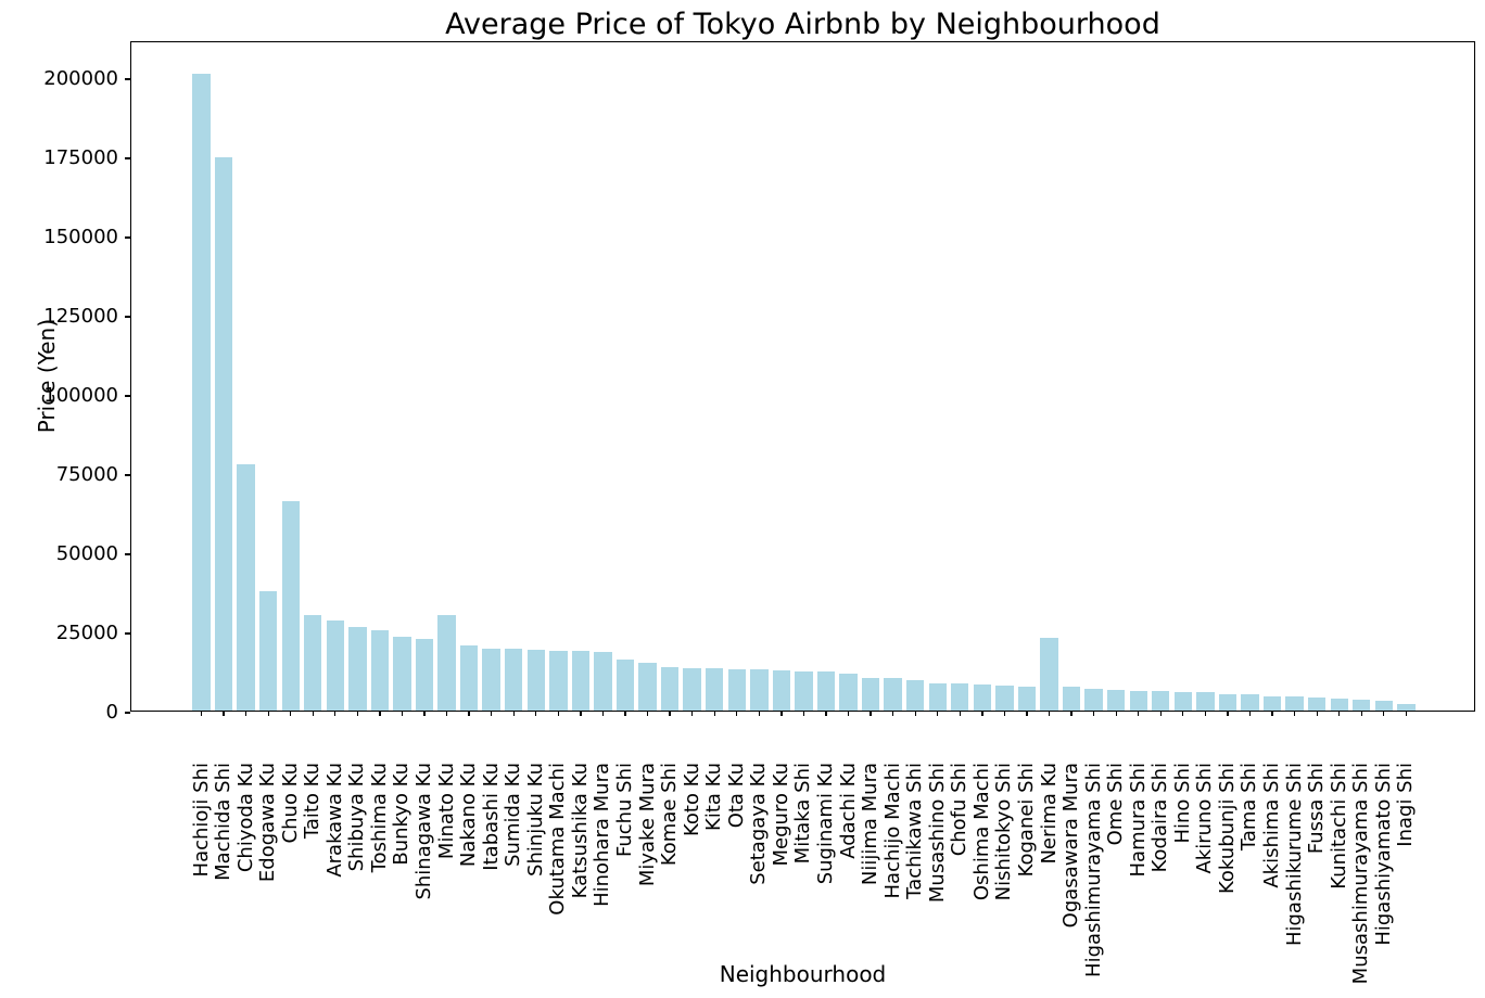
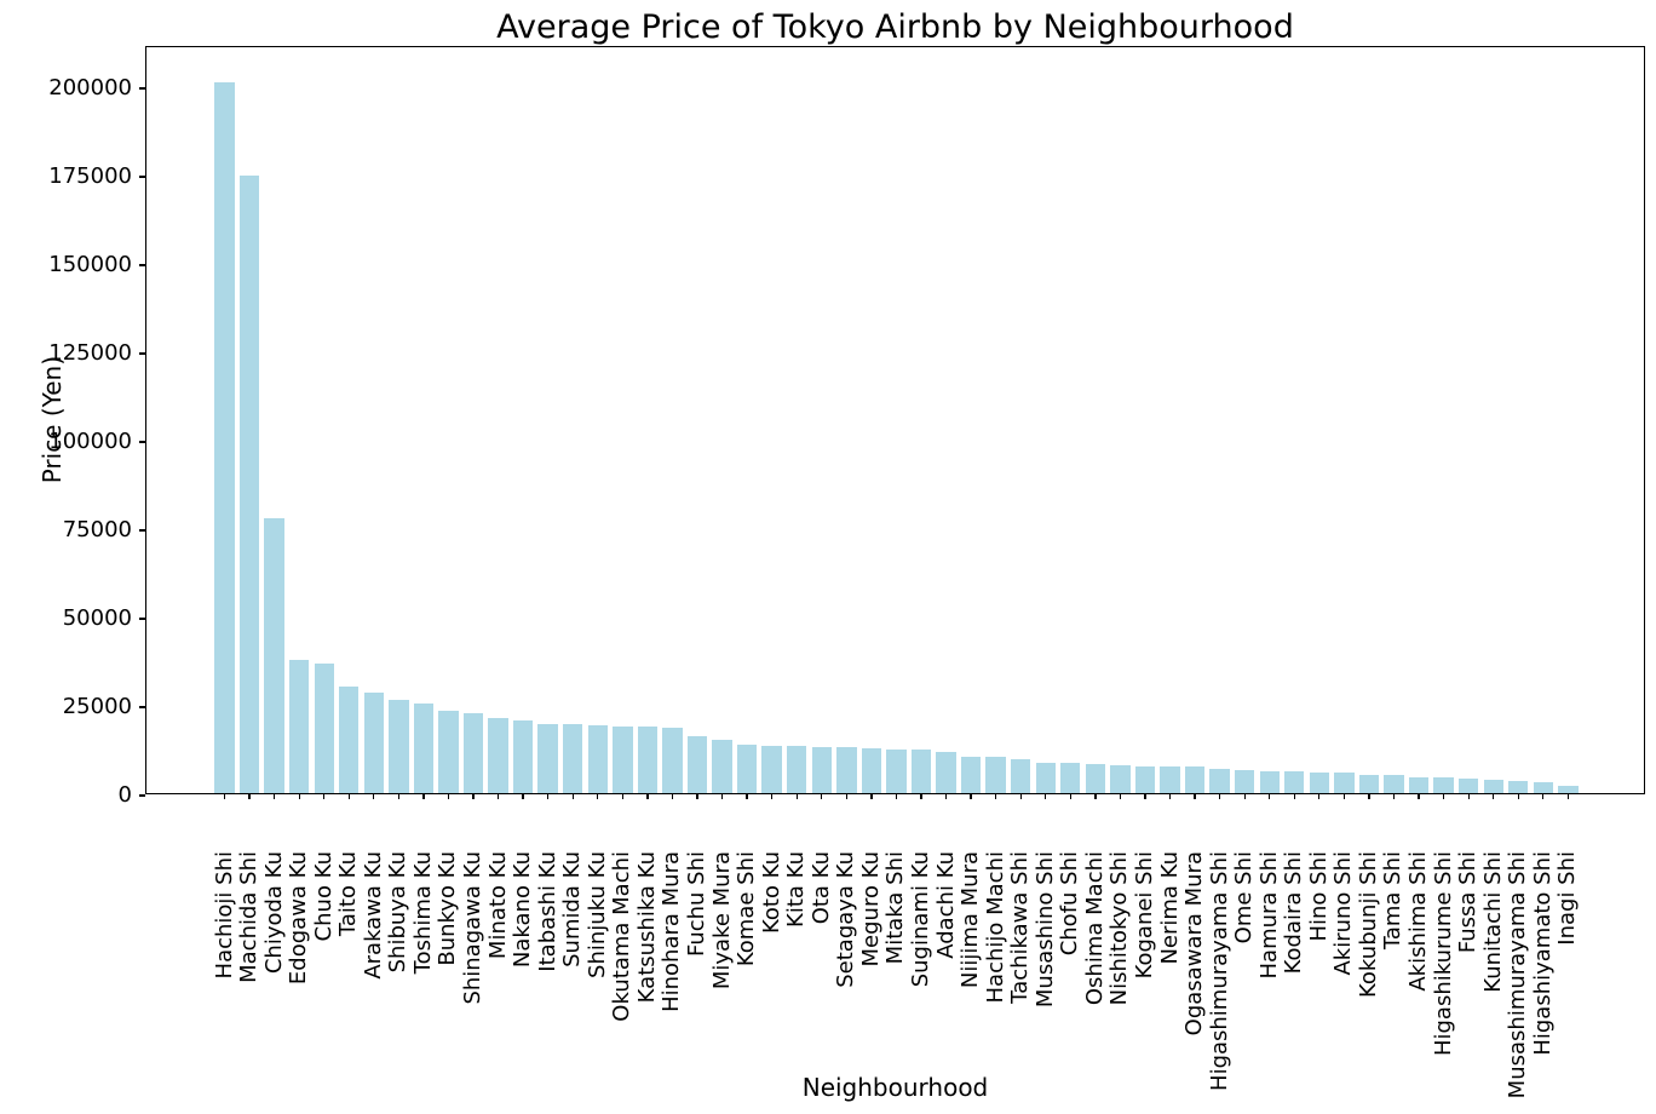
Chuo Ku: 66000 -> 37000
Minato Ku: 30000 -> 21000
Nerima Ku: 23000 -> 8000
